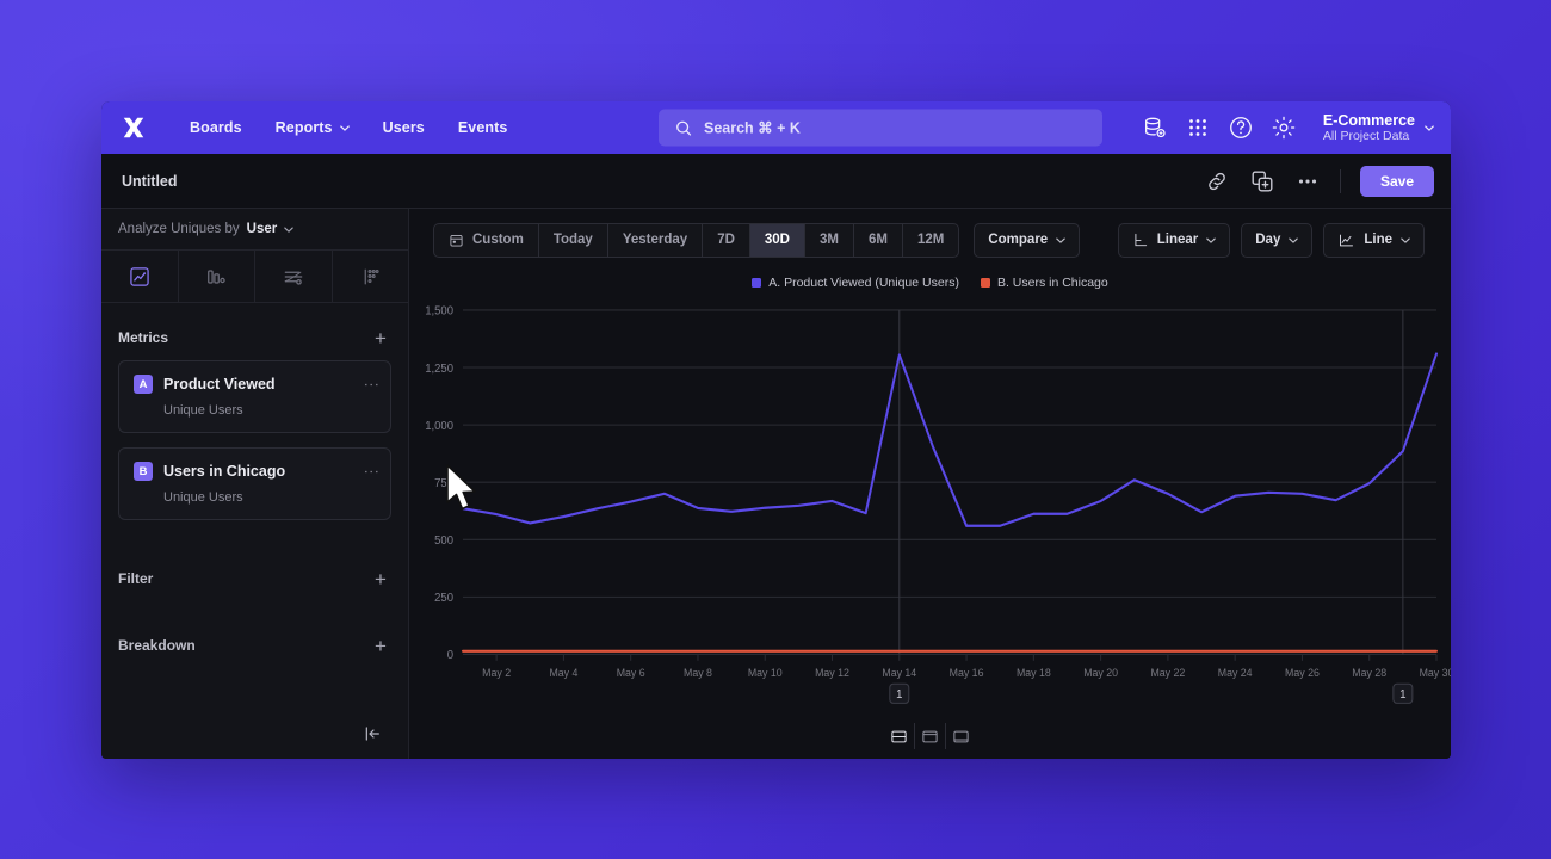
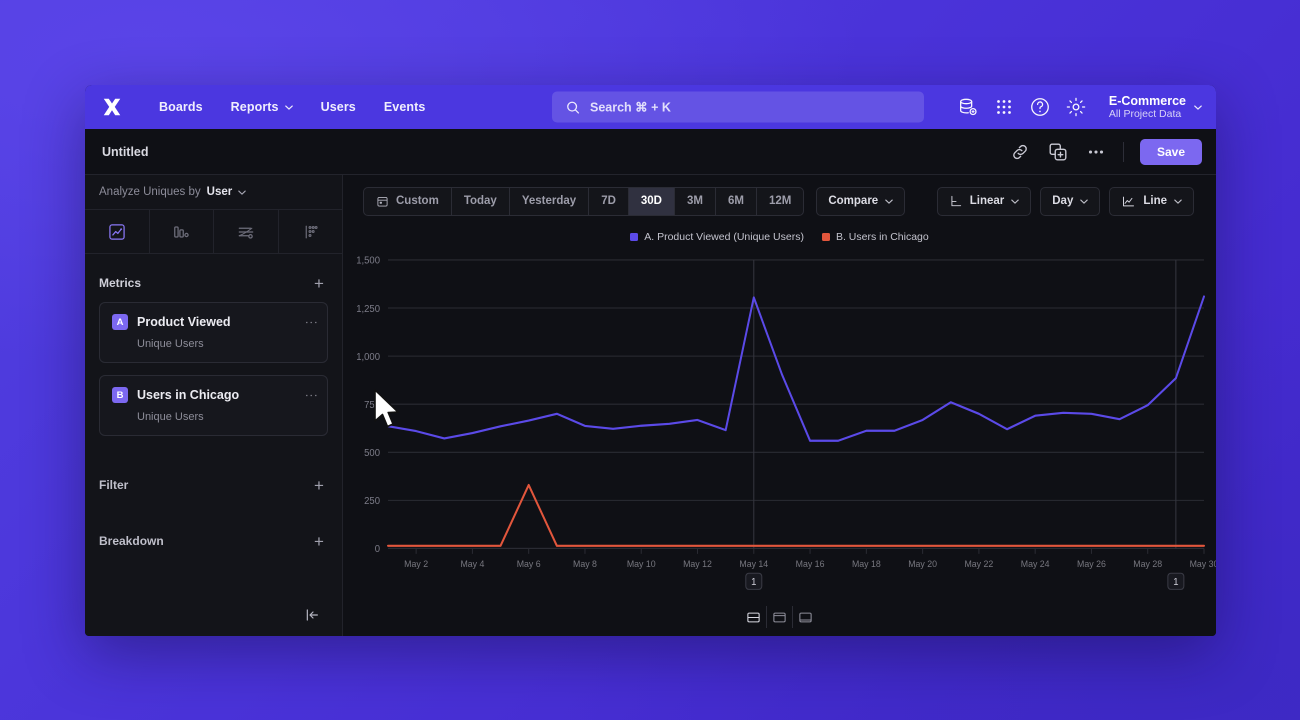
B. Users in Chicago/May 6: 10 -> 330
